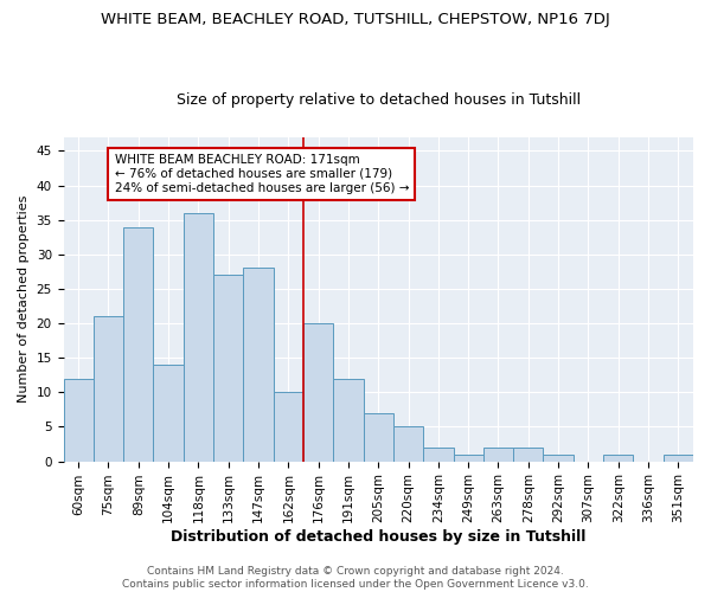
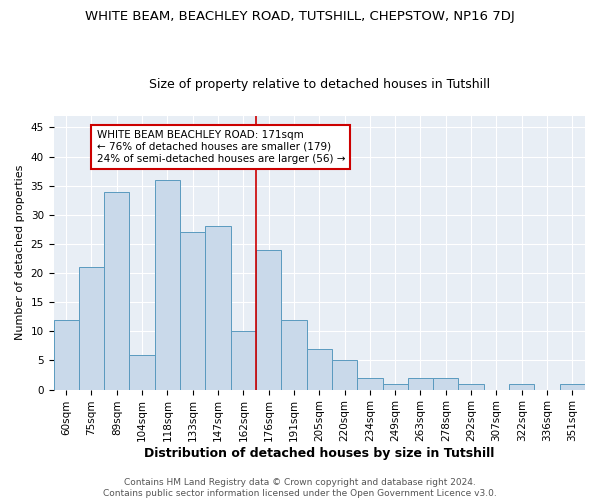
104sqm: 14 -> 6
176sqm: 20 -> 24
